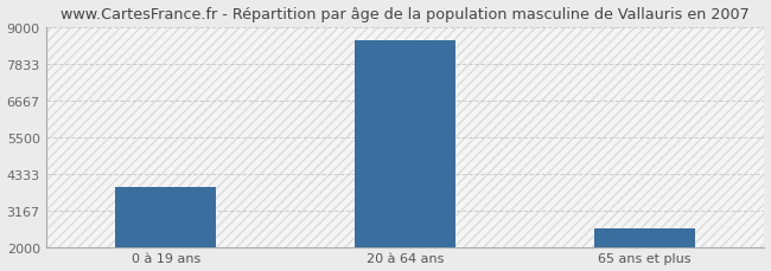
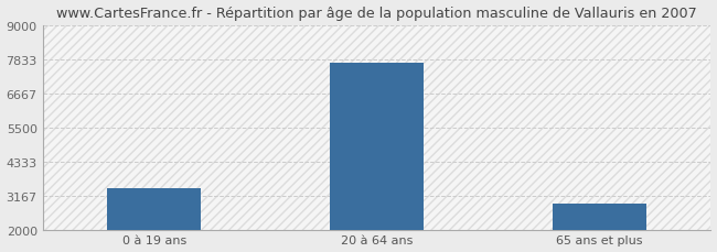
0 à 19 ans: 3900 -> 3400
20 à 64 ans: 8600 -> 7700
65 ans et plus: 2600 -> 2900
